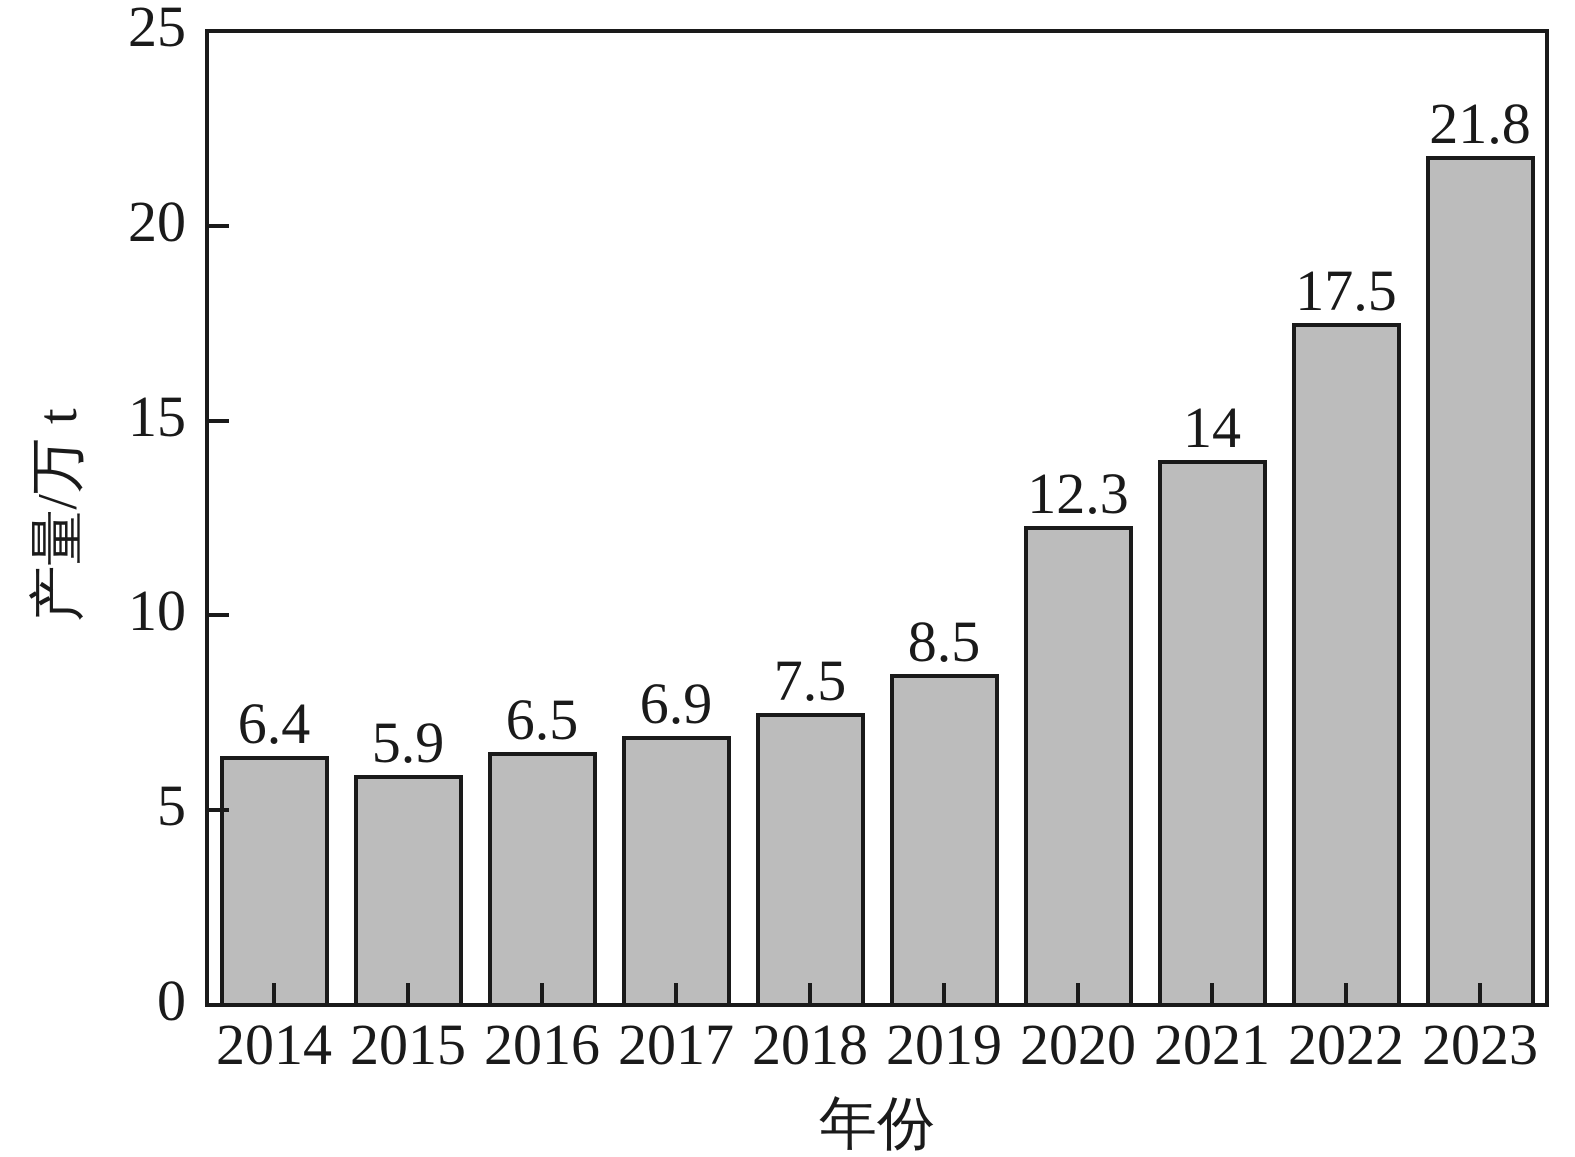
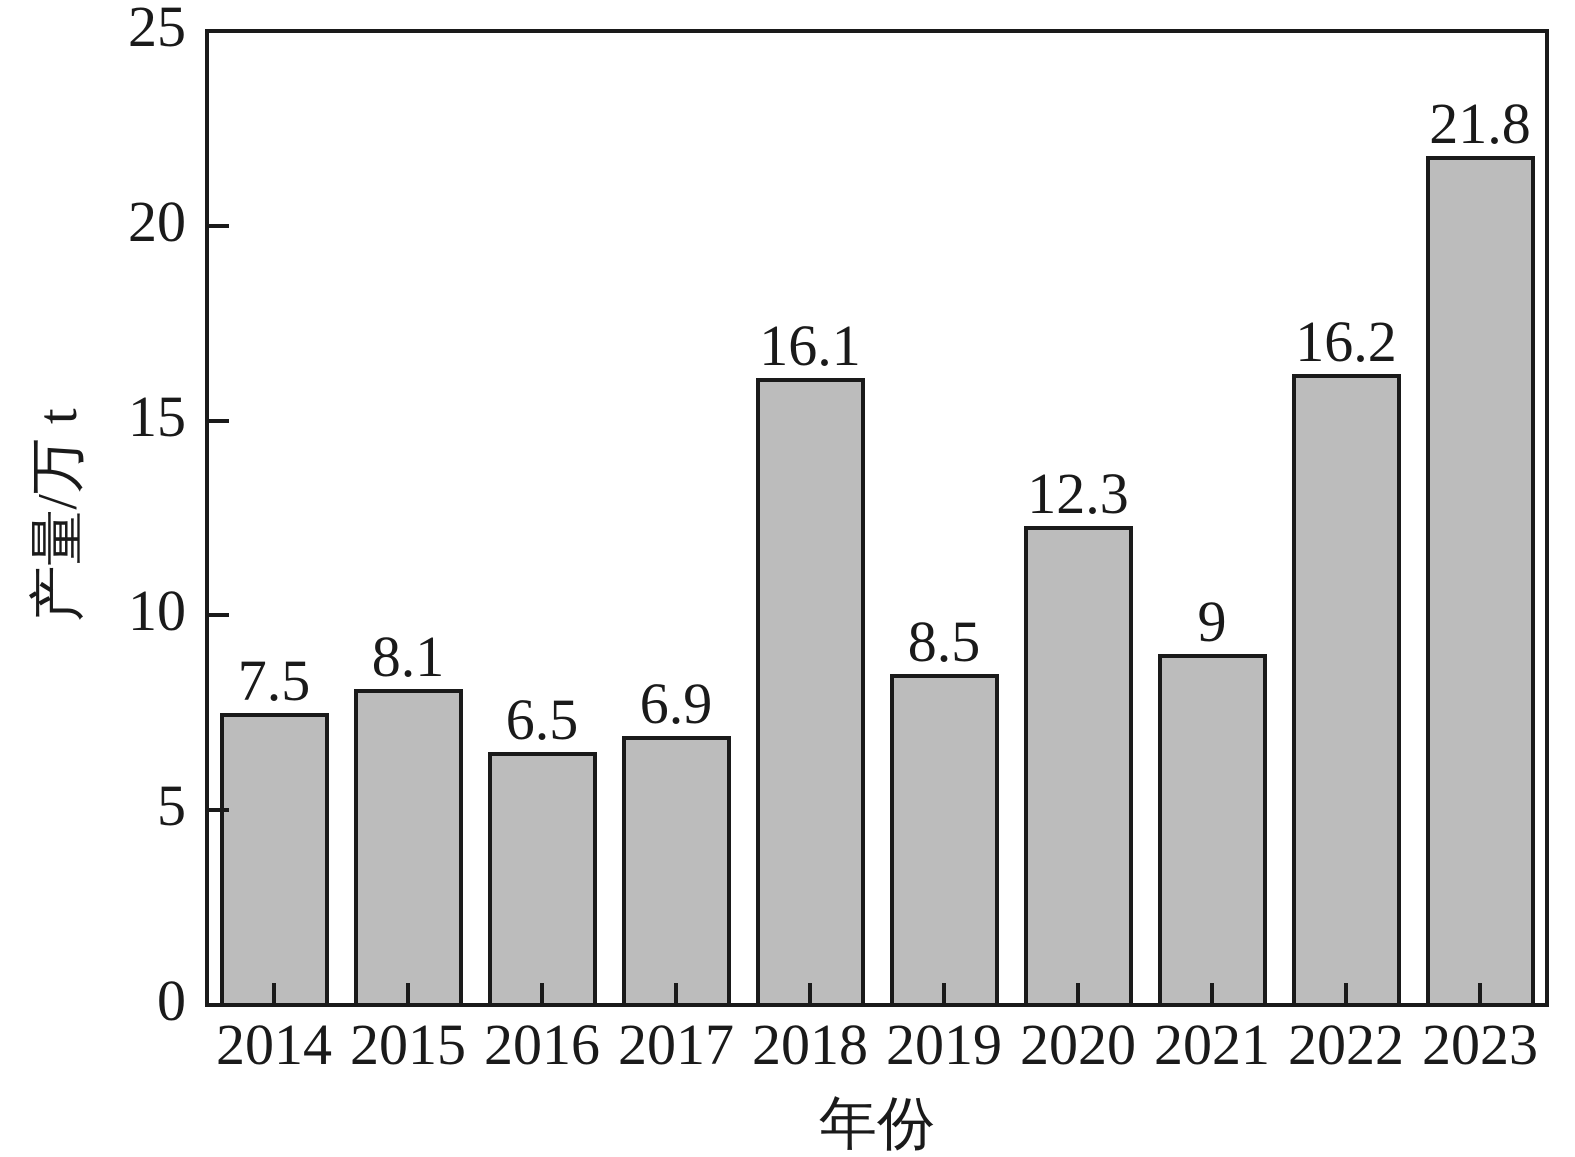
2014: 6.4 -> 7.5
2015: 5.9 -> 8.1
2018: 7.5 -> 16.1
2021: 14 -> 9
2022: 17.5 -> 16.2
